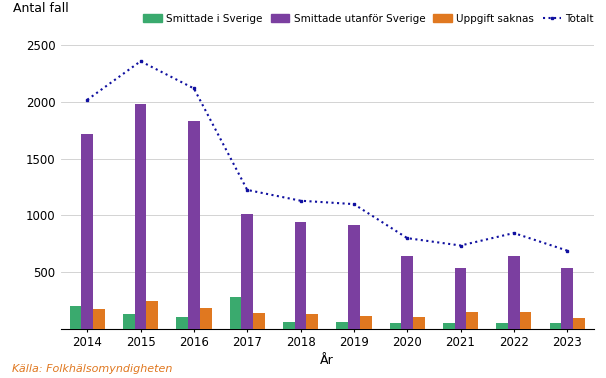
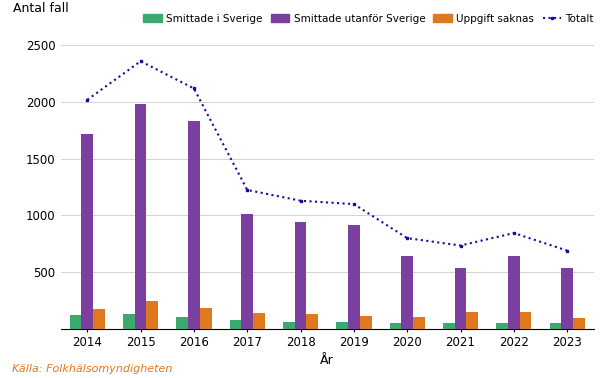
Smittade i Sverige/2014: 200 -> 120
Smittade i Sverige/2017: 280 -> 80
